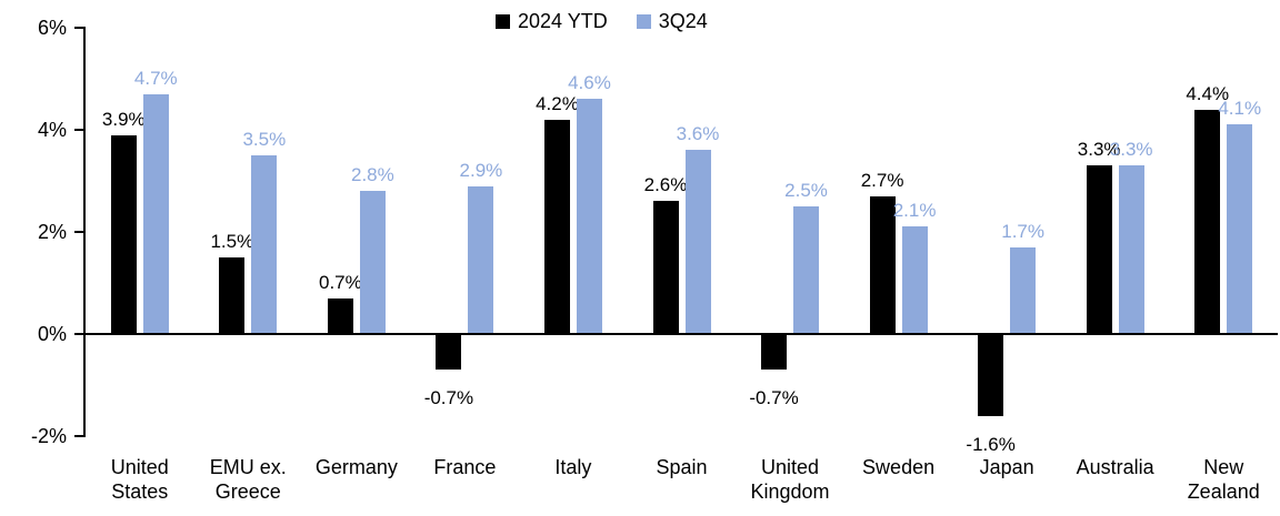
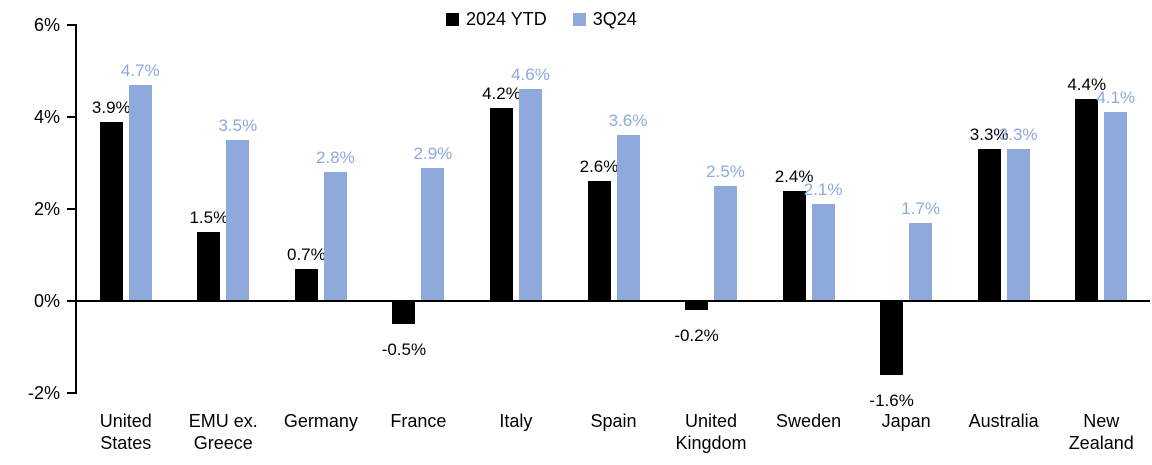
2024 YTD/France: -0.7% -> -0.5%
2024 YTD/United Kingdom: -0.7% -> -0.2%
2024 YTD/Sweden: 2.7% -> 2.4%
